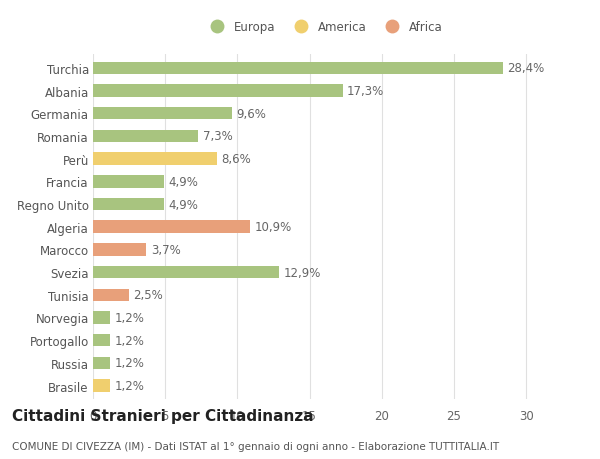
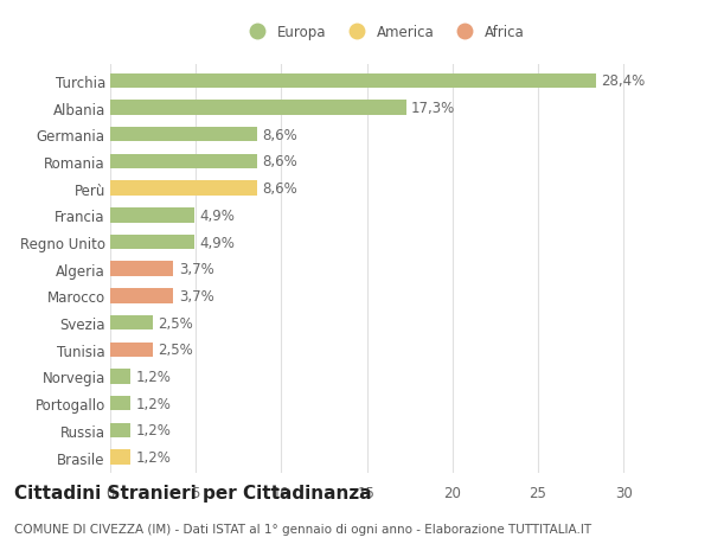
Germania: 9,6% -> 8,6%
Romania: 7,3% -> 8,6%
Algeria: 10,9% -> 3,7%
Svezia: 12,9% -> 2,5%
